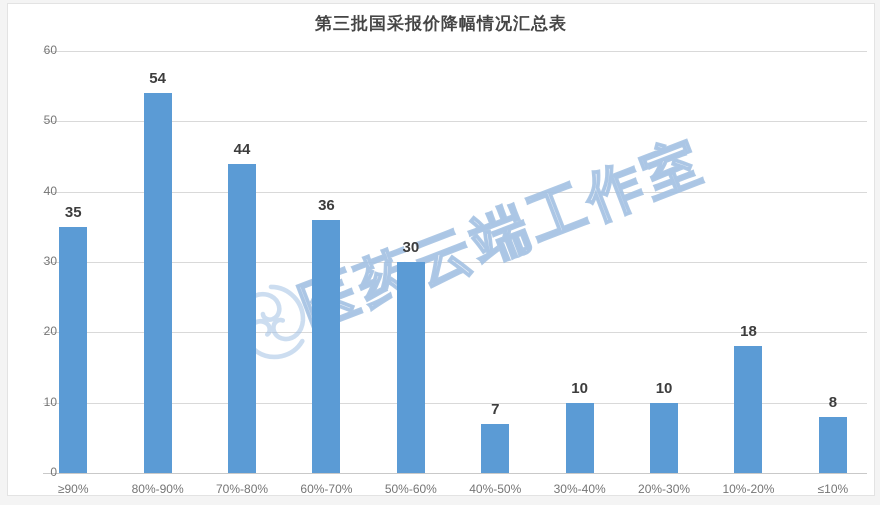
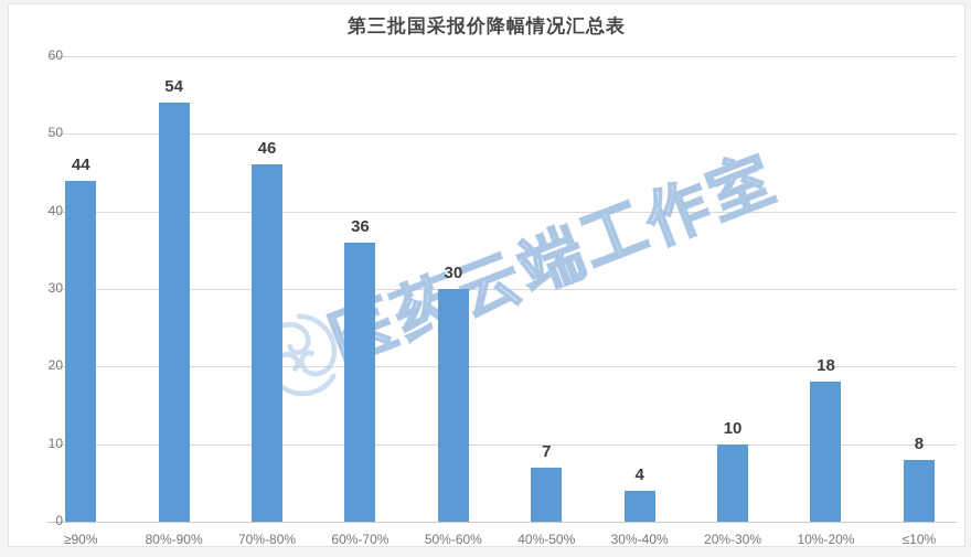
≥90%: 35 -> 44
70%-80%: 44 -> 46
30%-40%: 10 -> 4
